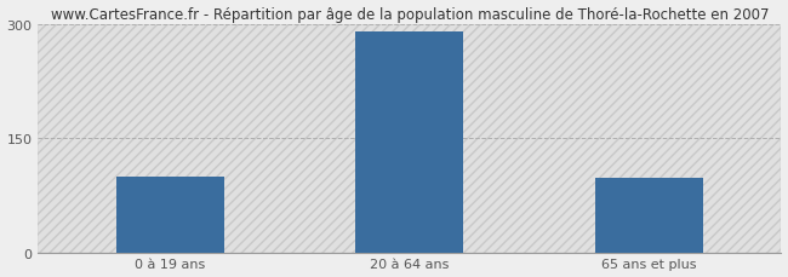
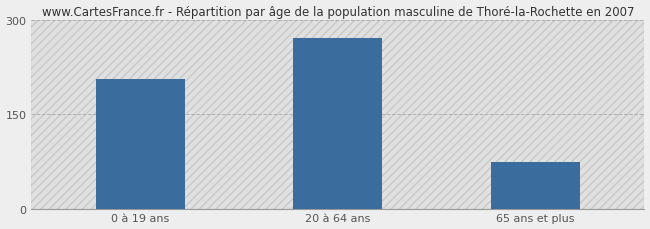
0 à 19 ans: 100 -> 206
20 à 64 ans: 290 -> 272
65 ans et plus: 98 -> 74
